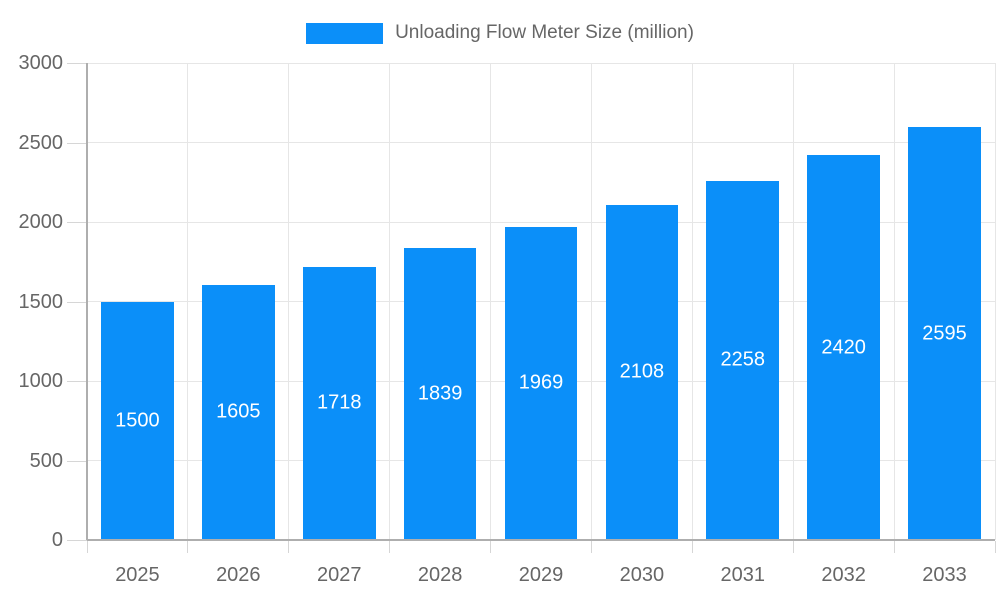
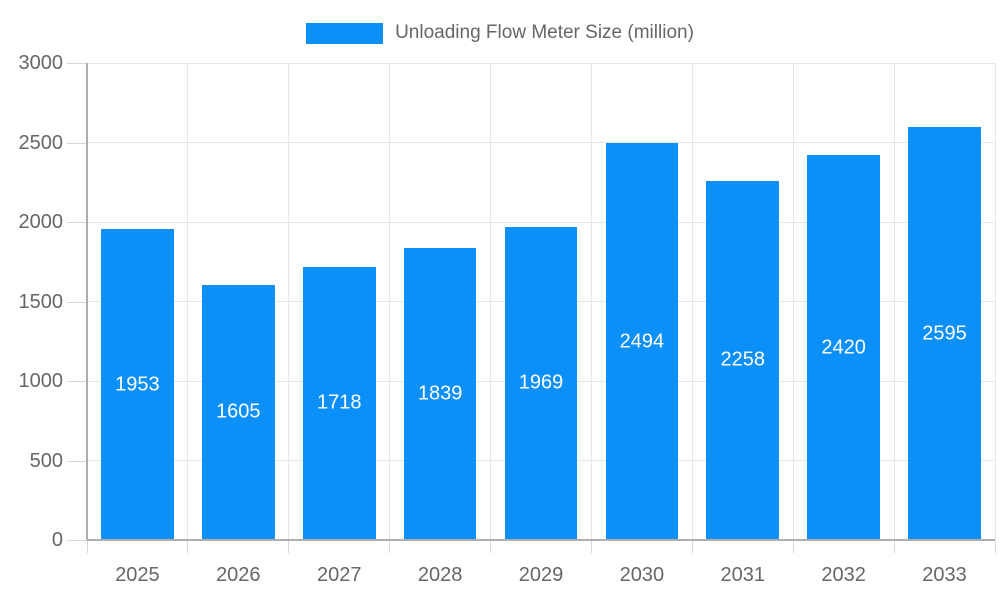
2025: 1500 -> 1953
2030: 2108 -> 2494
